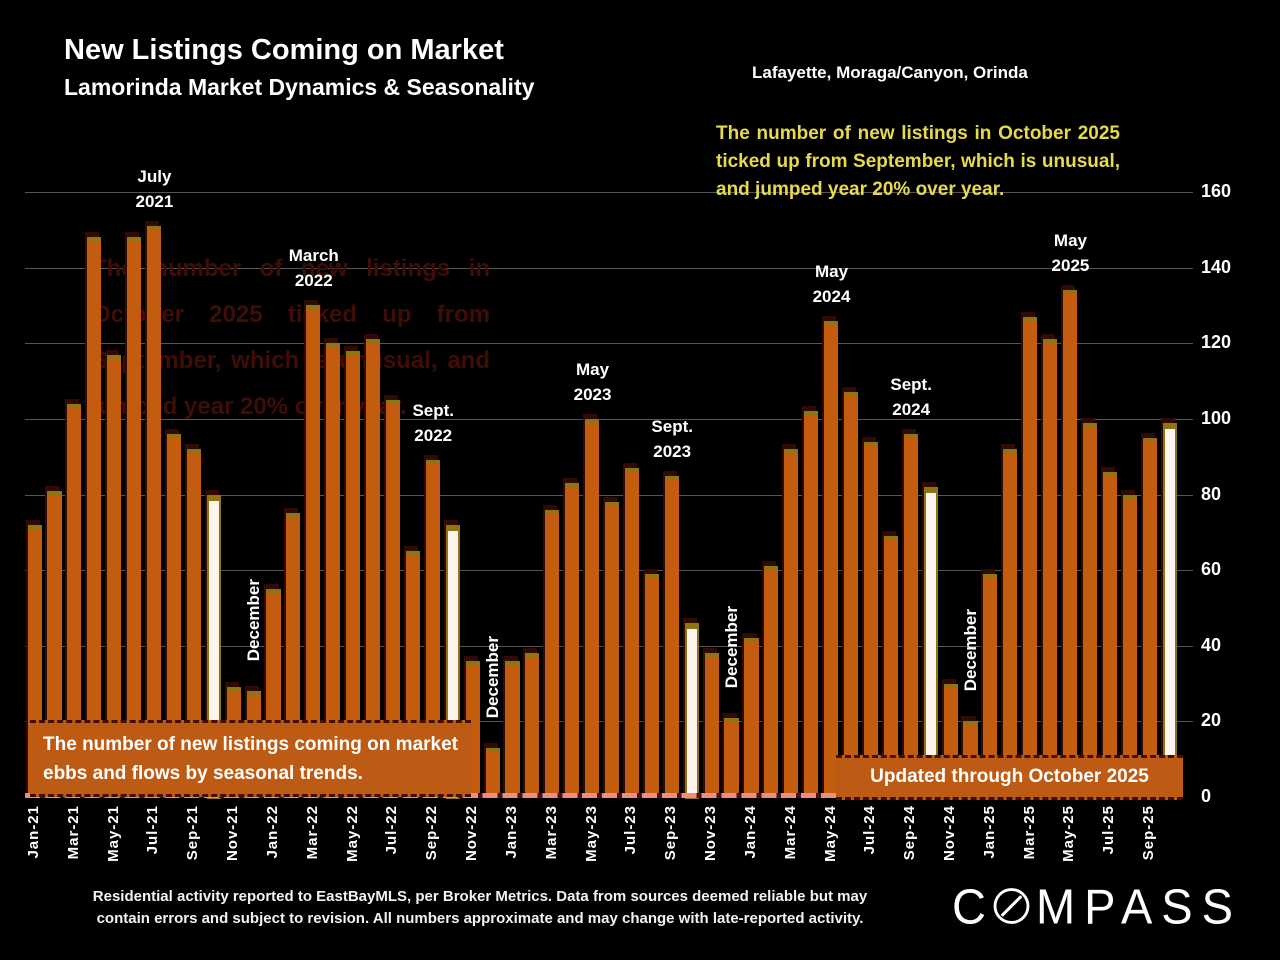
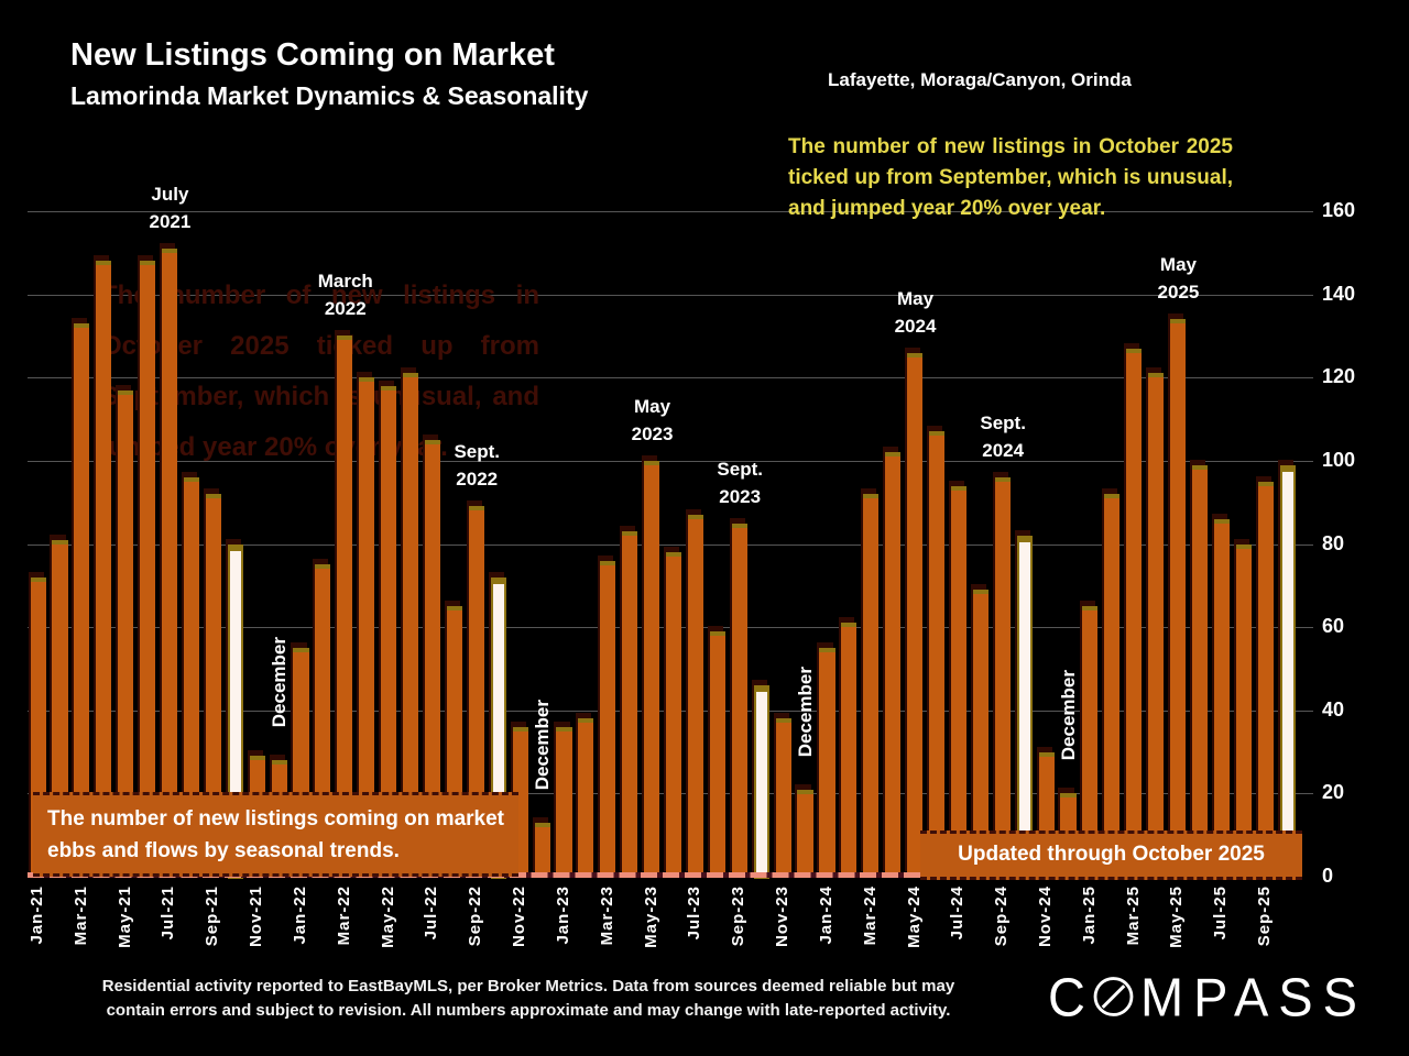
Mar-21: 104 -> 133
Jan-24: 42 -> 55
Jan-25: 59 -> 65
